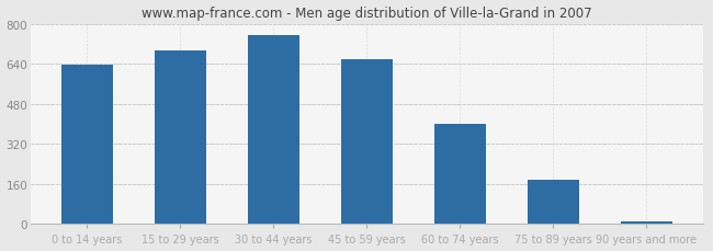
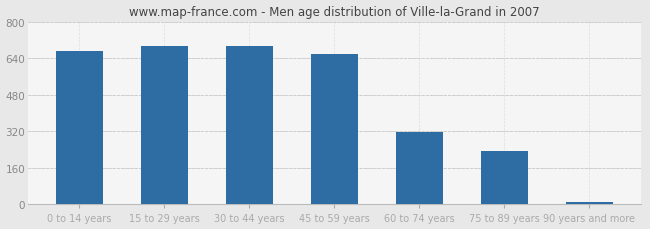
0 to 14 years: 635 -> 670
30 to 44 years: 755 -> 695
60 to 74 years: 400 -> 315
75 to 89 years: 178 -> 235
